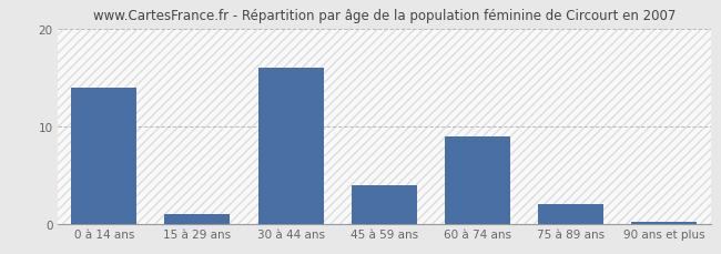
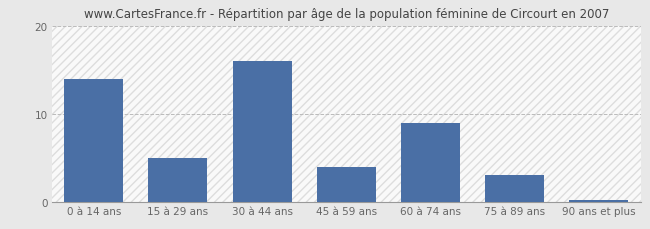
15 à 29 ans: 1.0 -> 5.0
75 à 89 ans: 2.0 -> 3.0
